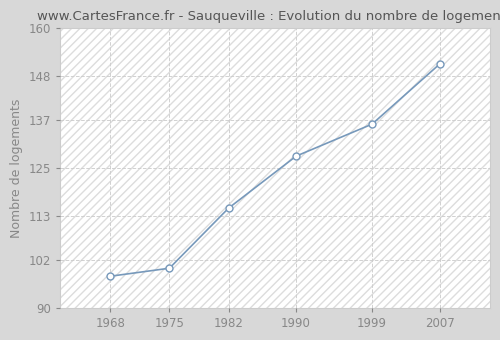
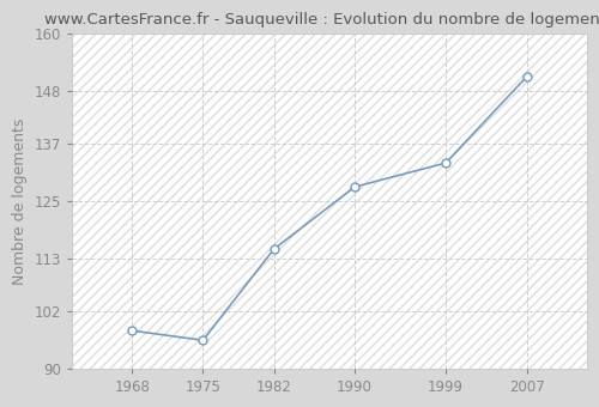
1975: 100 -> 96
1999: 136 -> 133
